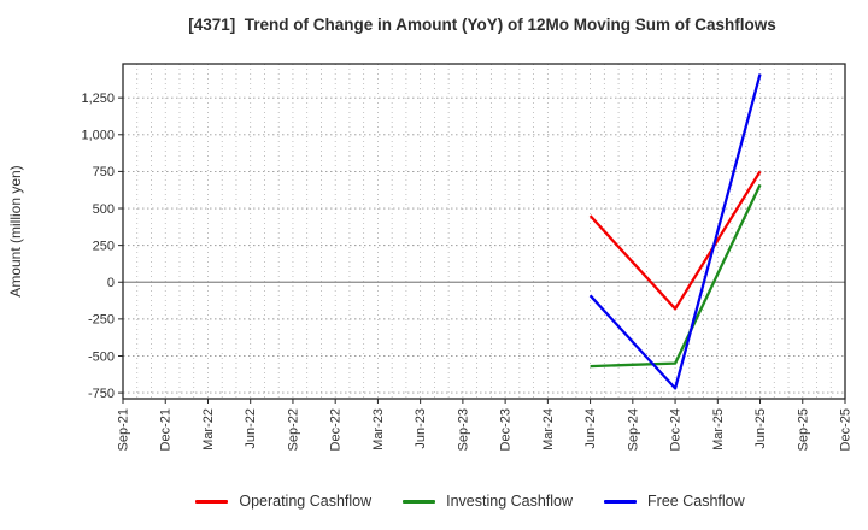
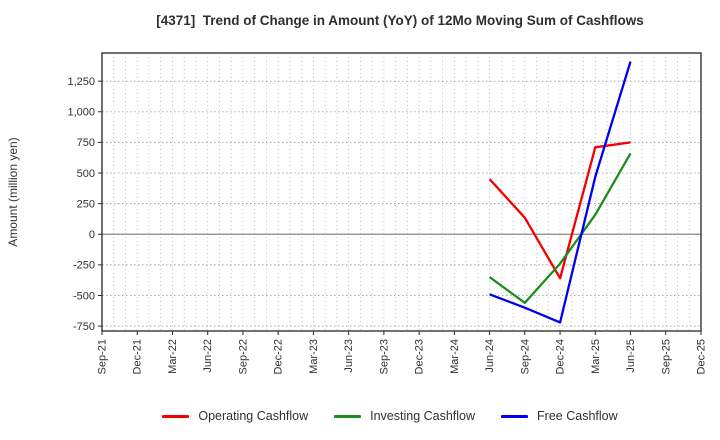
Investing Cashflow/Jun-24: -570 -> -350
Free Cashflow/Jun-24: -90 -> -490
Free Cashflow/Sep-24: -400 -> -600
Operating Cashflow/Dec-24: -180 -> -360
Investing Cashflow/Dec-24: -550 -> -240
Operating Cashflow/Mar-25: 280 -> 710
Investing Cashflow/Mar-25: 60 -> 160
Free Cashflow/Mar-25: 340 -> 470
